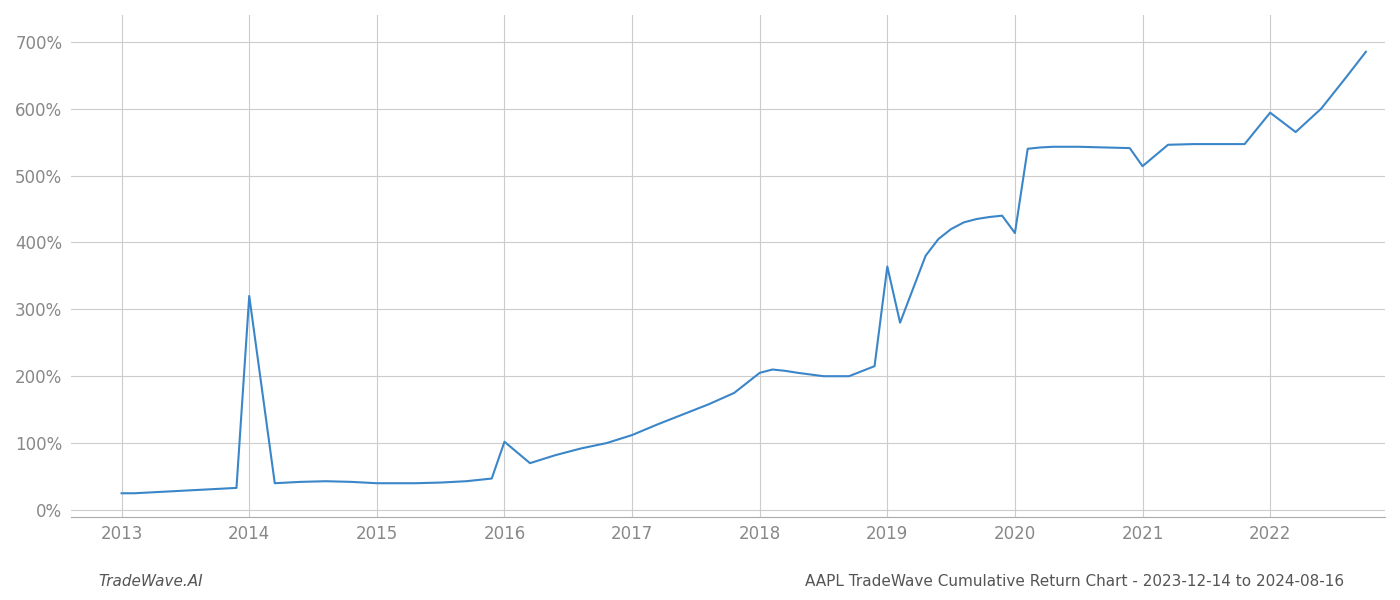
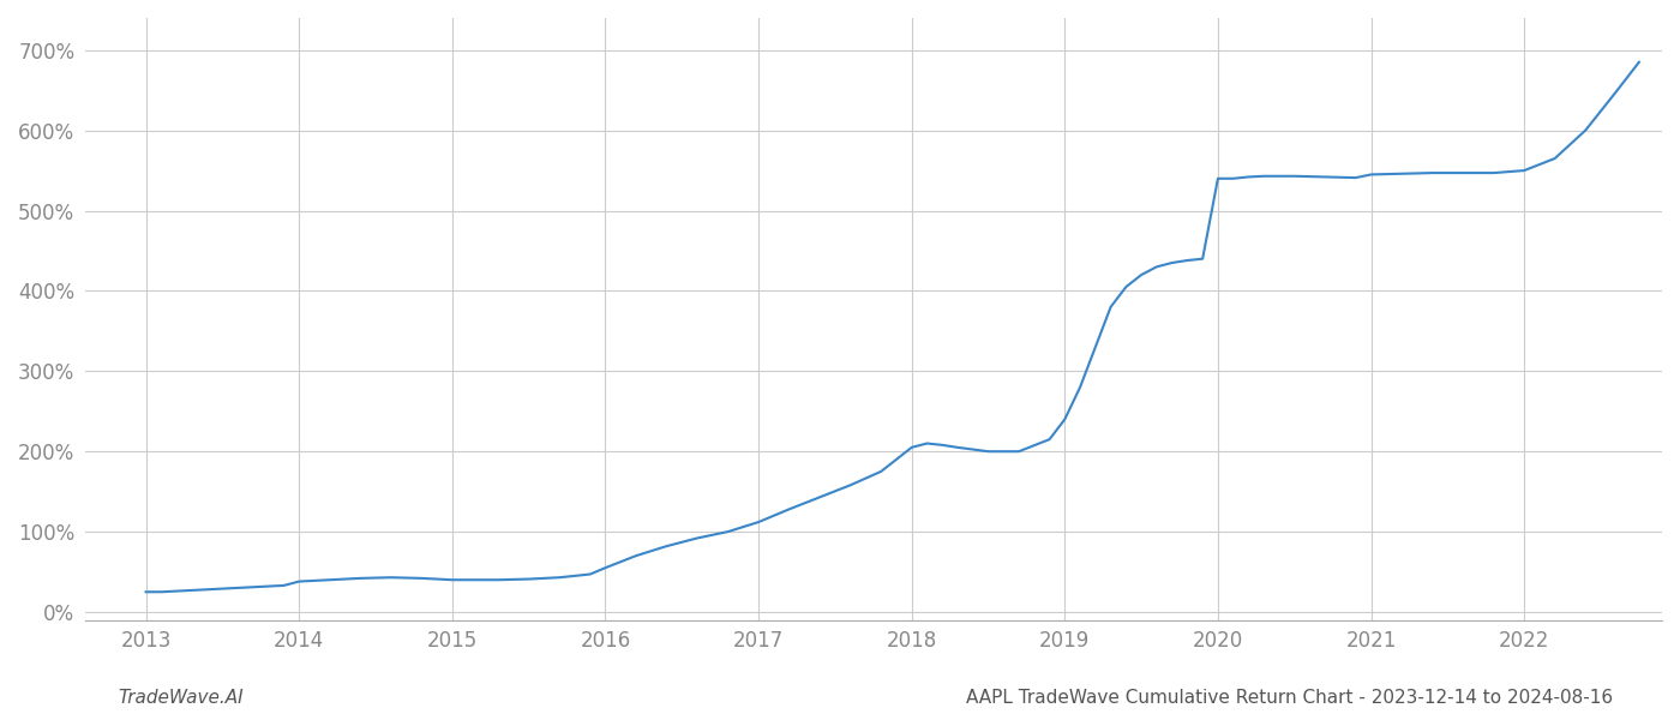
2014: 320% -> 38%
2016: 102% -> 55%
2019: 364% -> 240%
2020: 414% -> 540%
2021: 514% -> 545%
2022: 594% -> 550%
